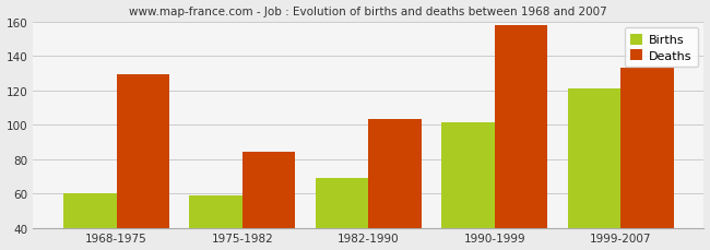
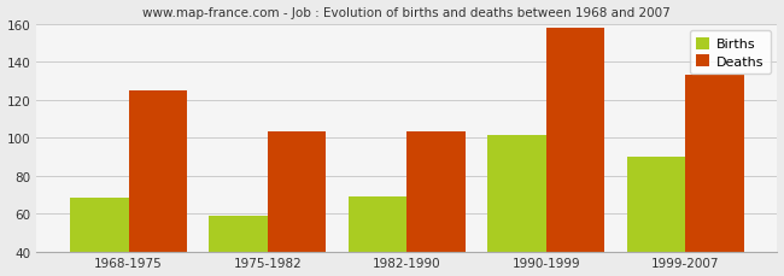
Births/1968-1975: 60 -> 68
Deaths/1968-1975: 129 -> 125
Deaths/1975-1982: 84 -> 103
Births/1999-2007: 121 -> 90
